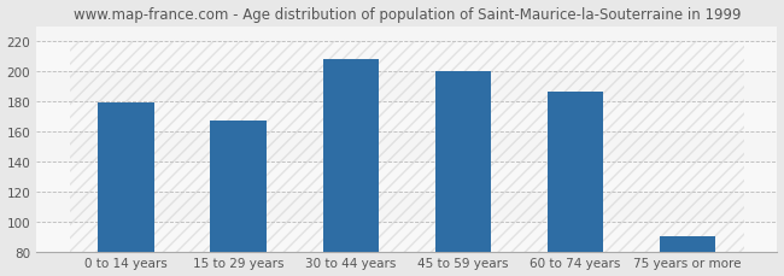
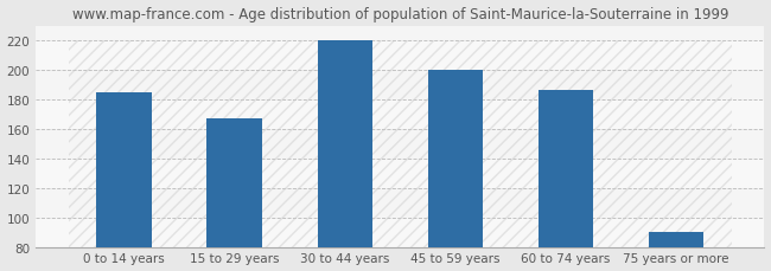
0 to 14 years: 179 -> 185
30 to 44 years: 208 -> 220
